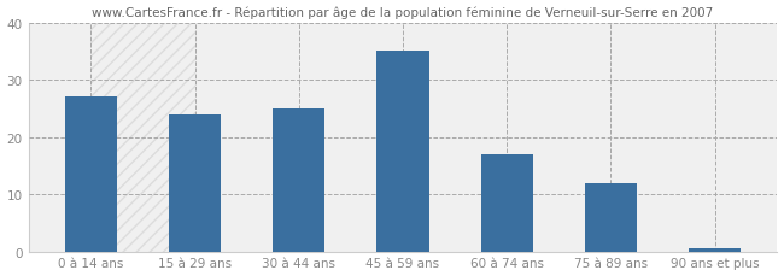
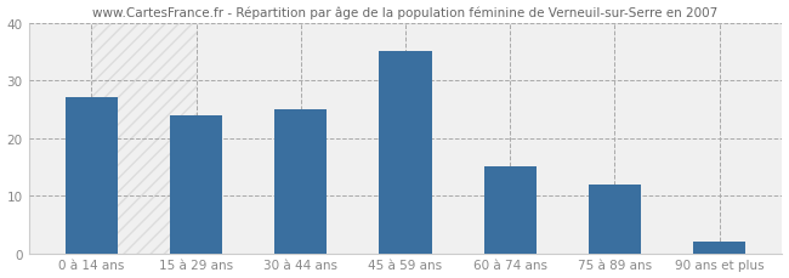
60 à 74 ans: 17.0 -> 15.0
90 ans et plus: 0.5 -> 2.0
